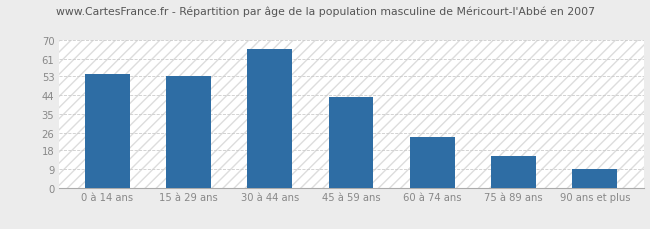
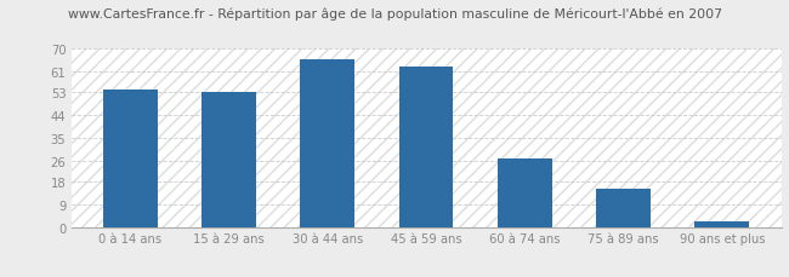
45 à 59 ans: 43 -> 63
60 à 74 ans: 24 -> 27
90 ans et plus: 9 -> 2
